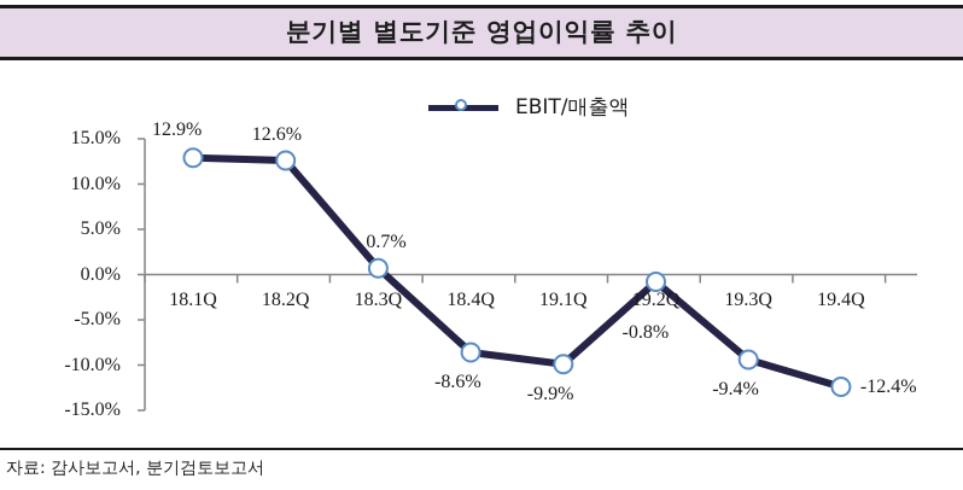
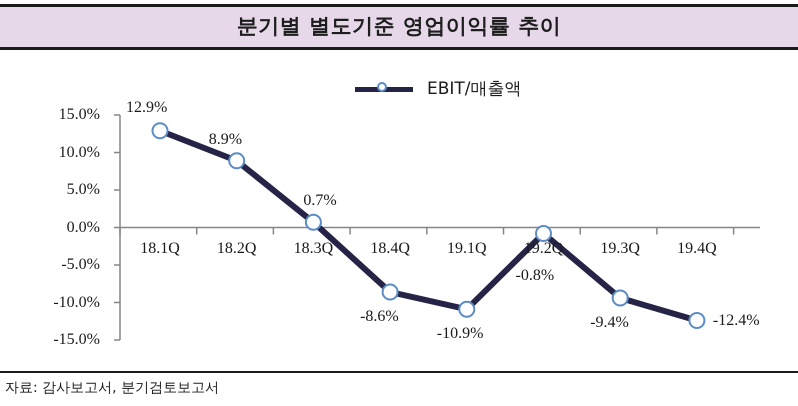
18.2Q: 12.6% -> 8.9%
19.1Q: -9.9% -> -10.9%
